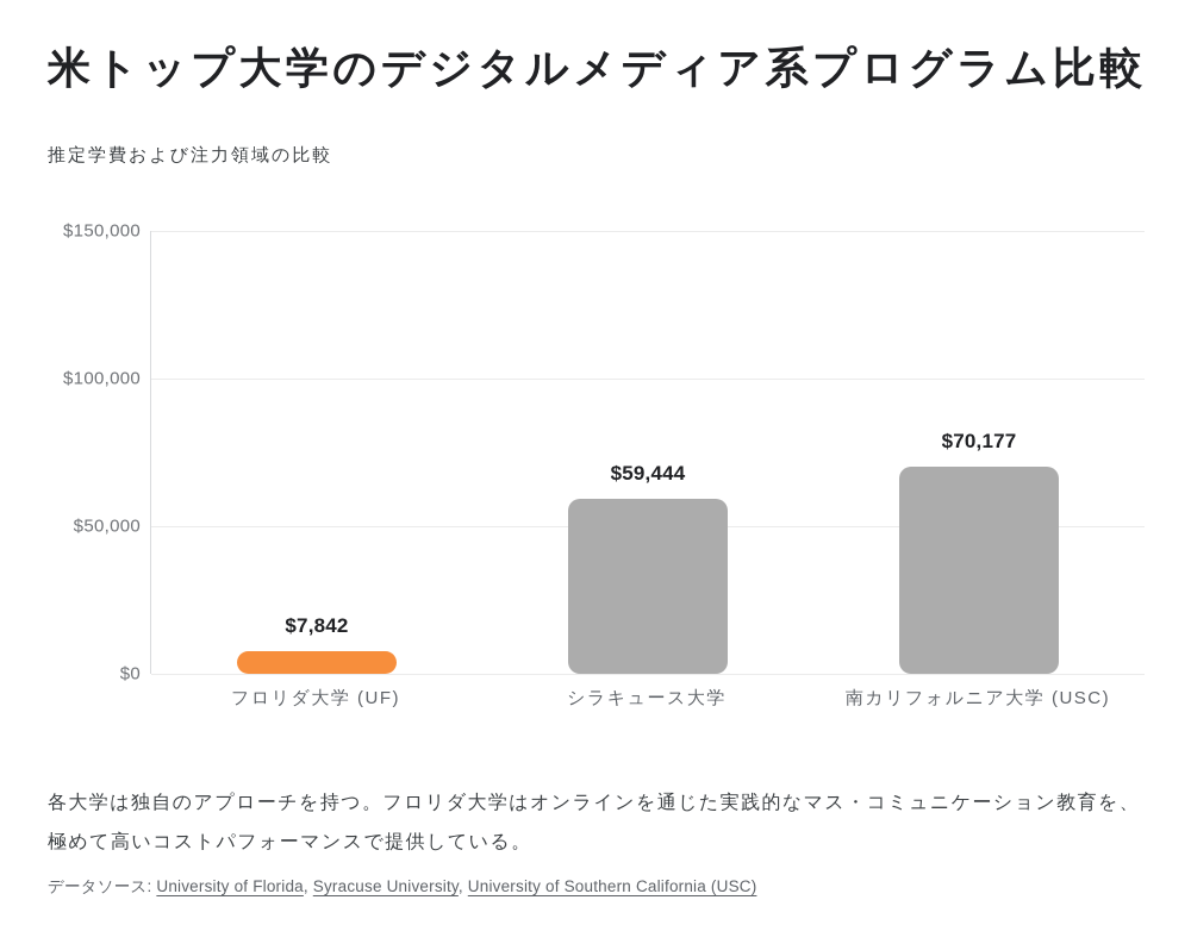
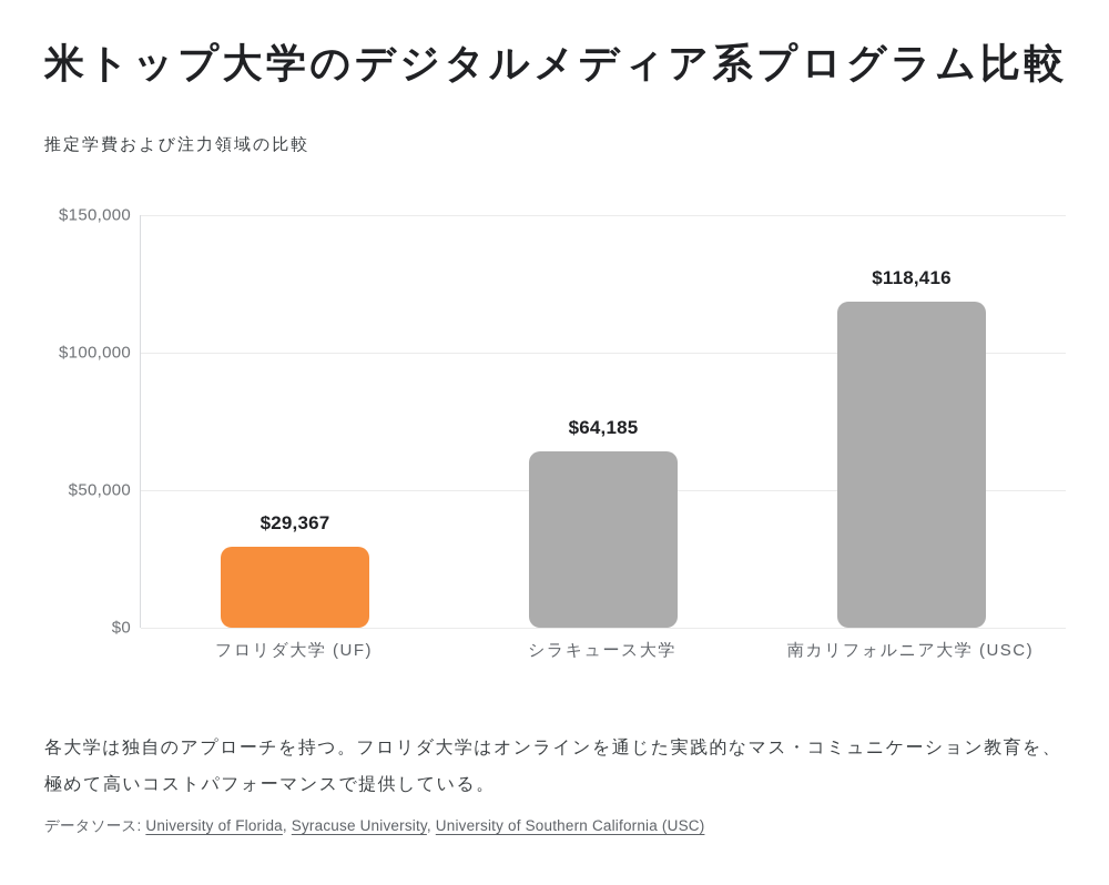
フロリダ大学 (UF): $7,842 -> $29,367
シラキュース大学: $59,444 -> $64,185
南カリフォルニア大学 (USC): $70,177 -> $118,416
